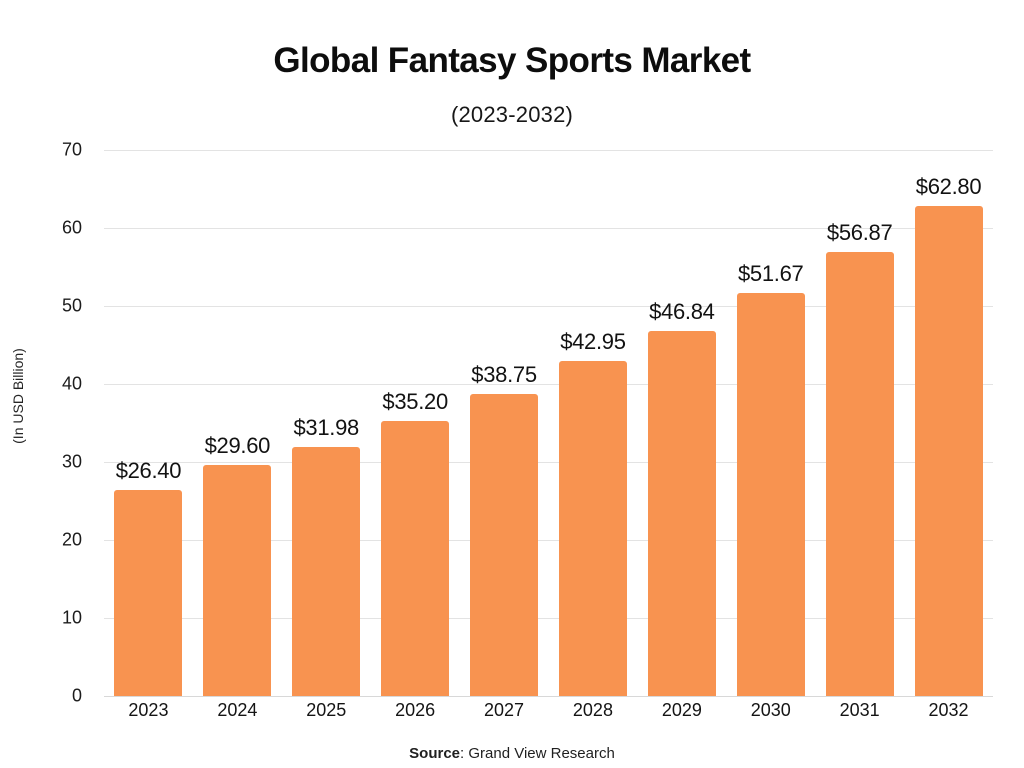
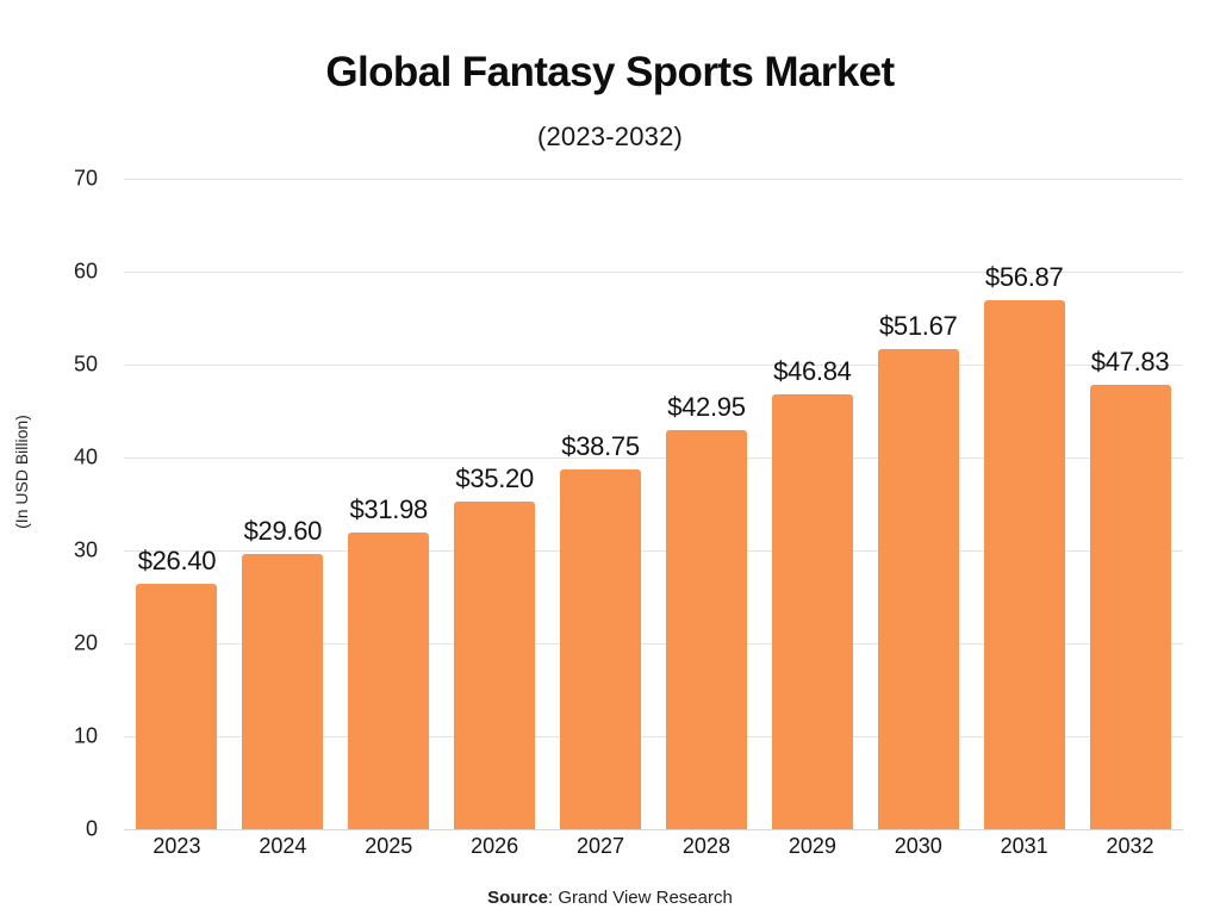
2032: $62.80 -> $47.83
